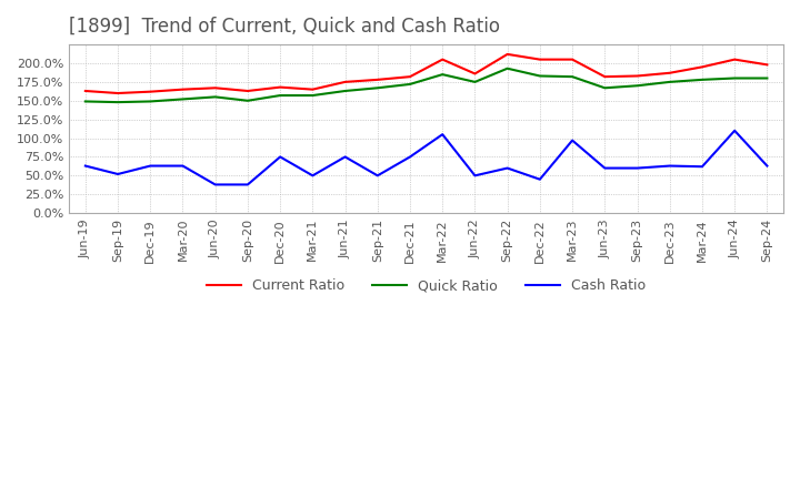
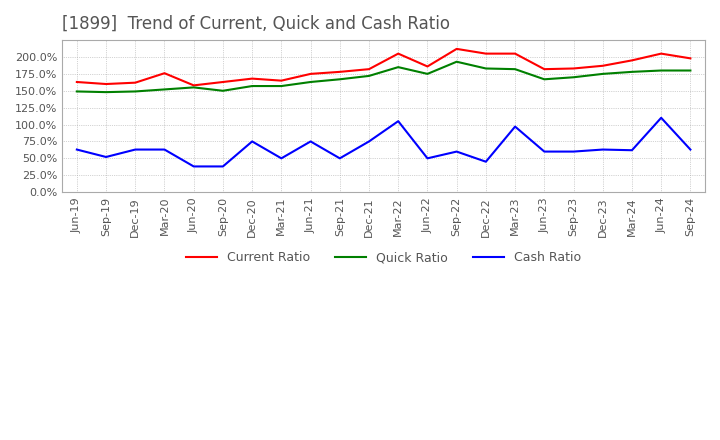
Current Ratio/Mar-20: 165% -> 176%
Current Ratio/Jun-20: 167% -> 158%
